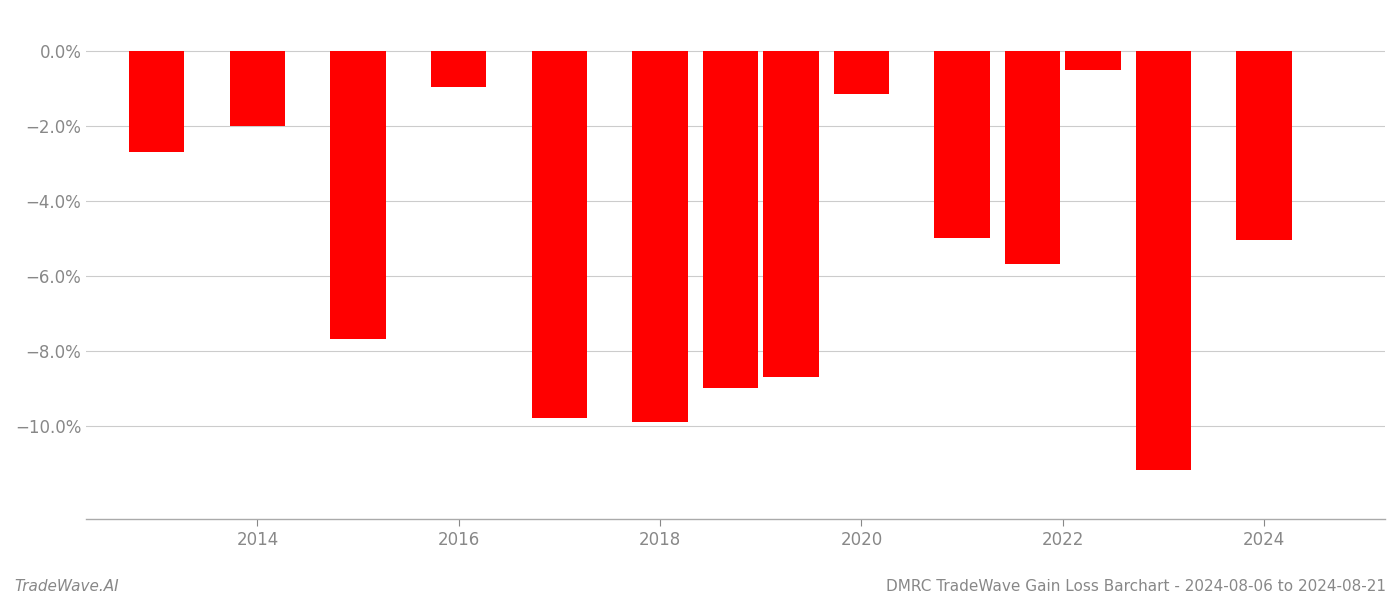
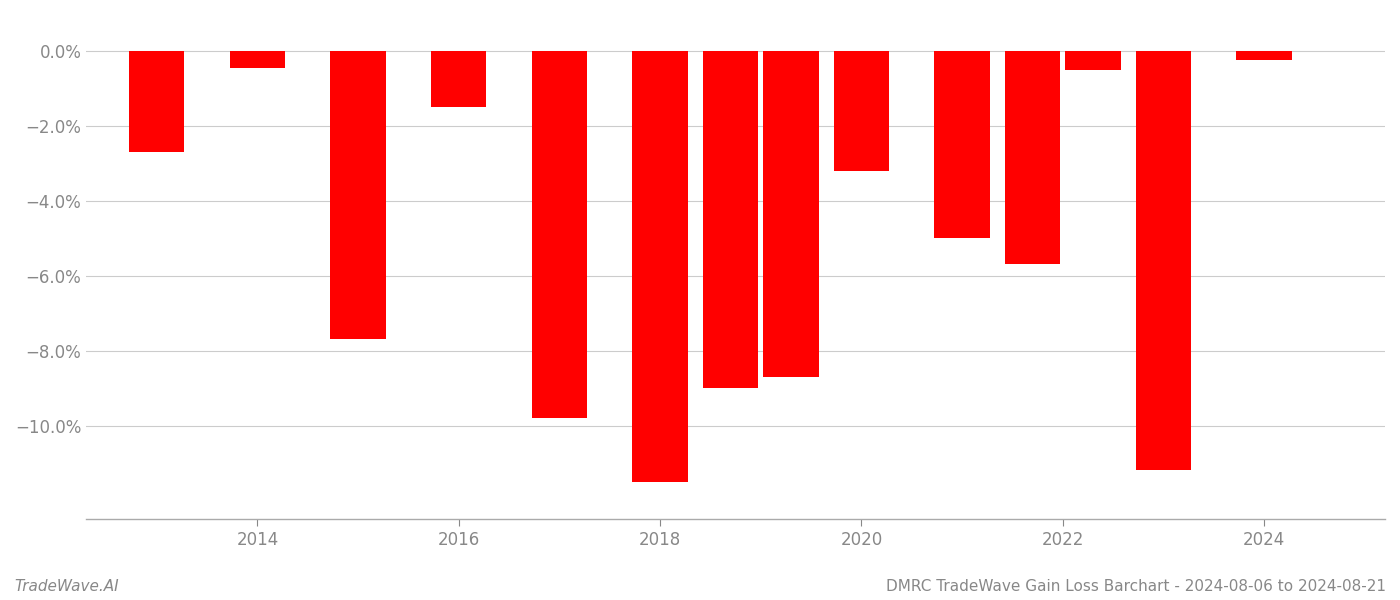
2014: -2.00% -> -0.45%
2016: -0.95% -> -1.50%
2018: -9.90% -> -11.50%
2020: -1.15% -> -3.20%
2024: -5.05% -> -0.25%
